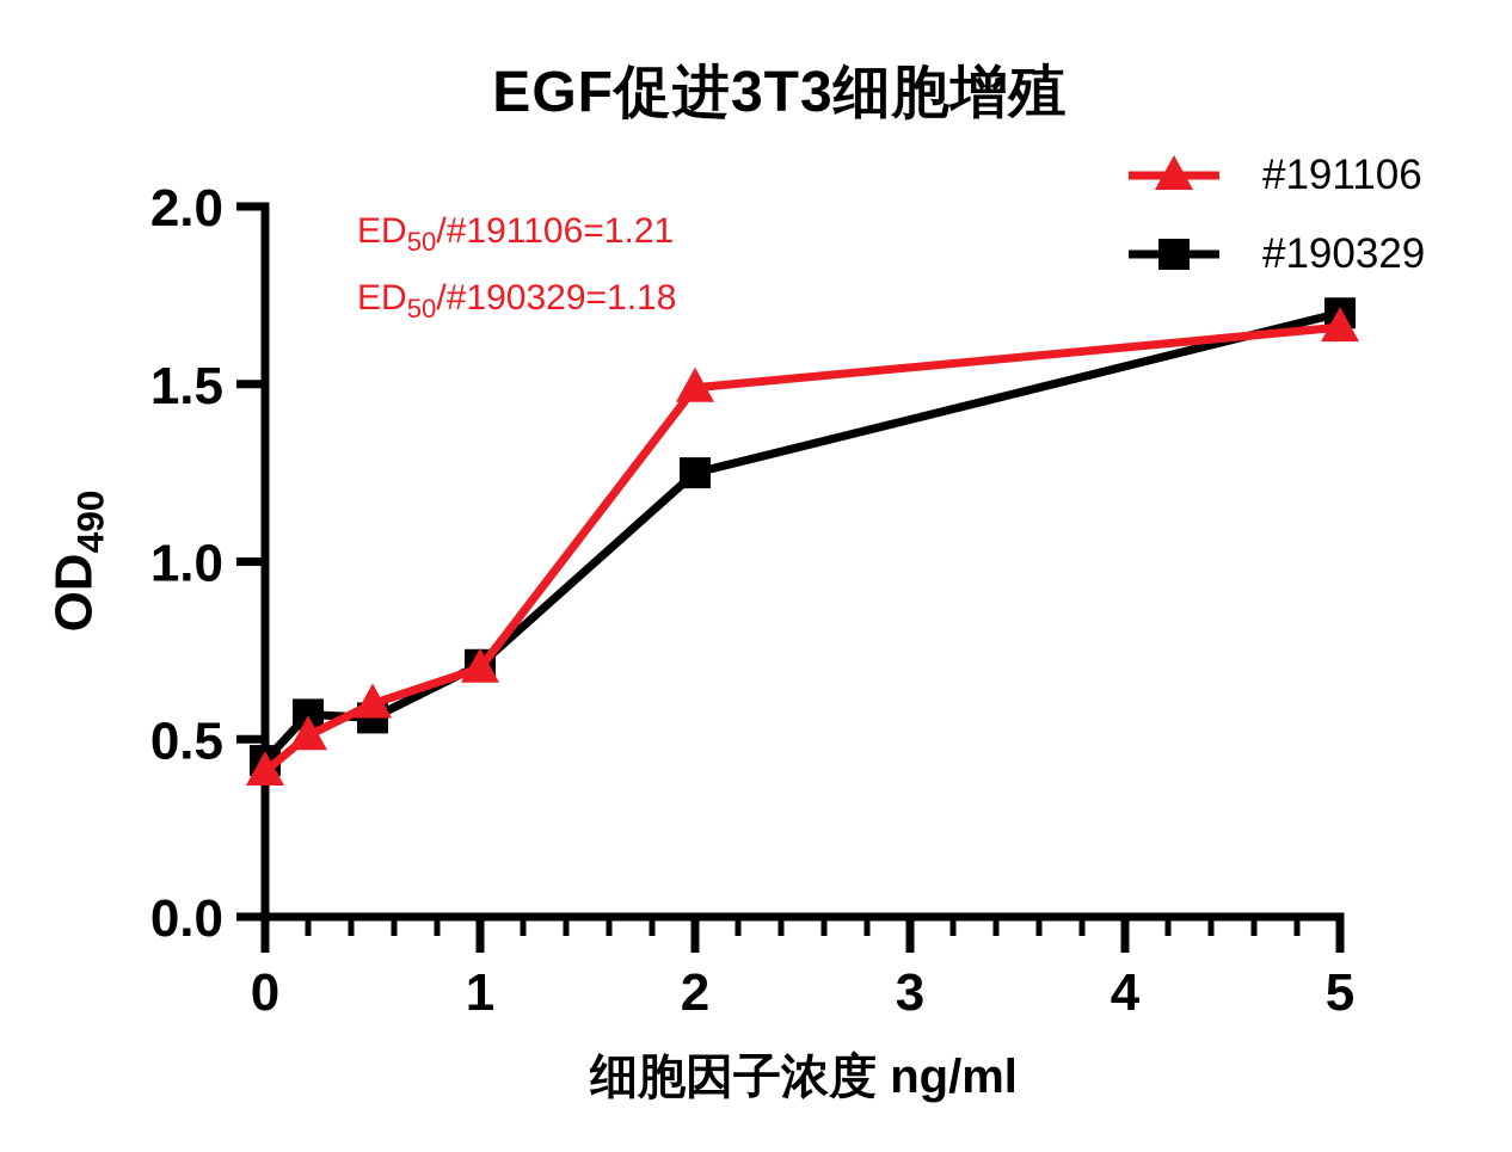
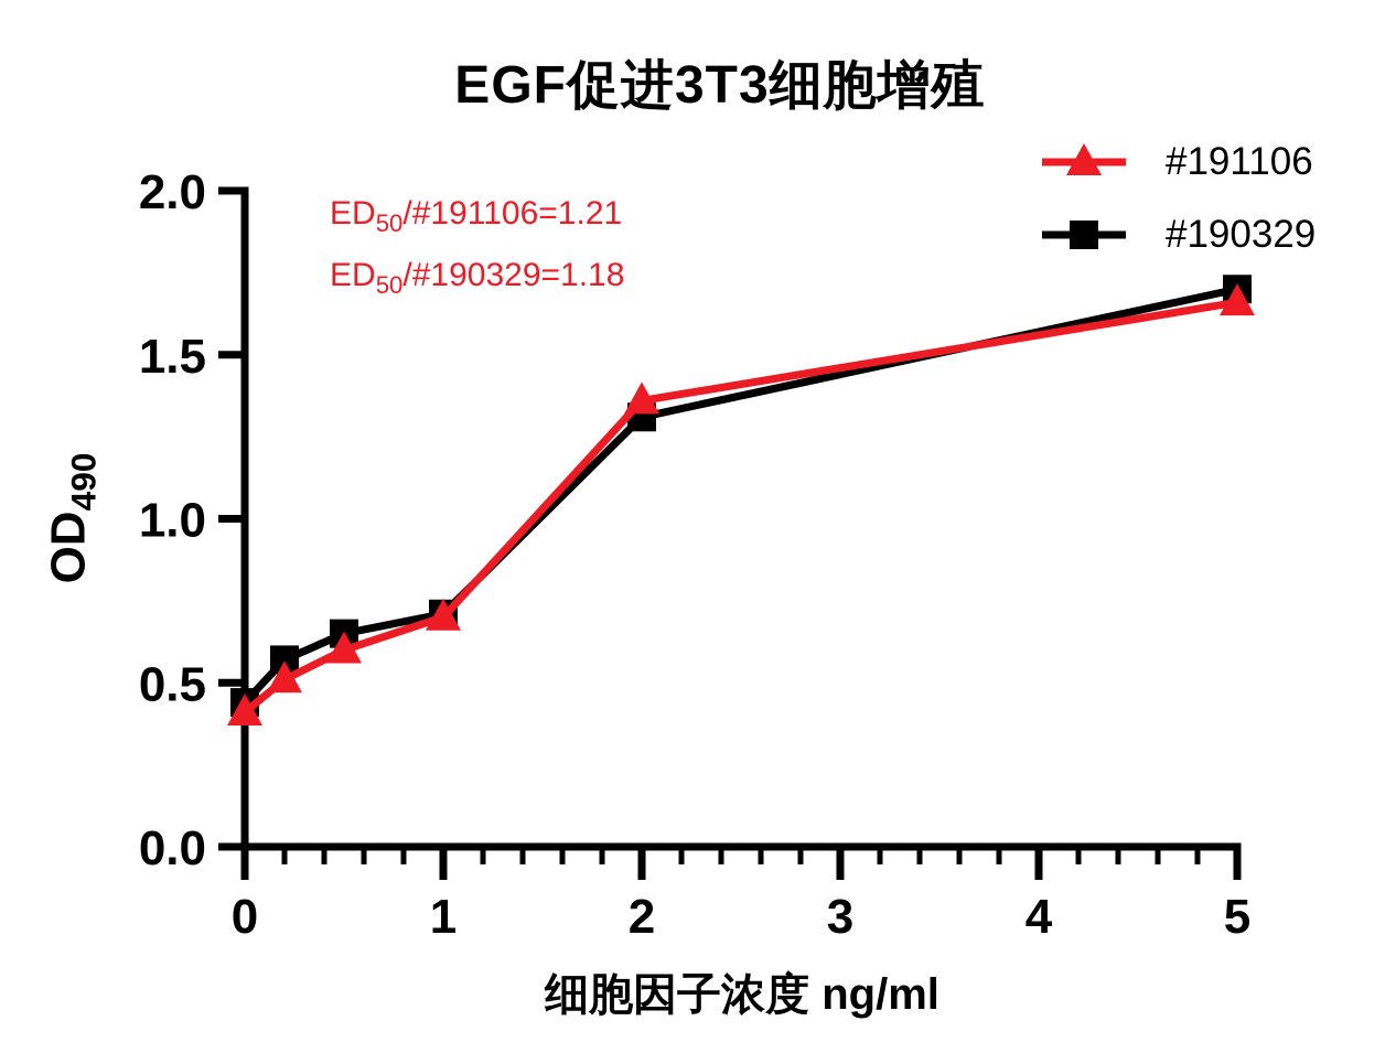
#190329/0.5: 0.56 -> 0.65
#191106/2: 1.49 -> 1.36
#190329/2: 1.25 -> 1.31
